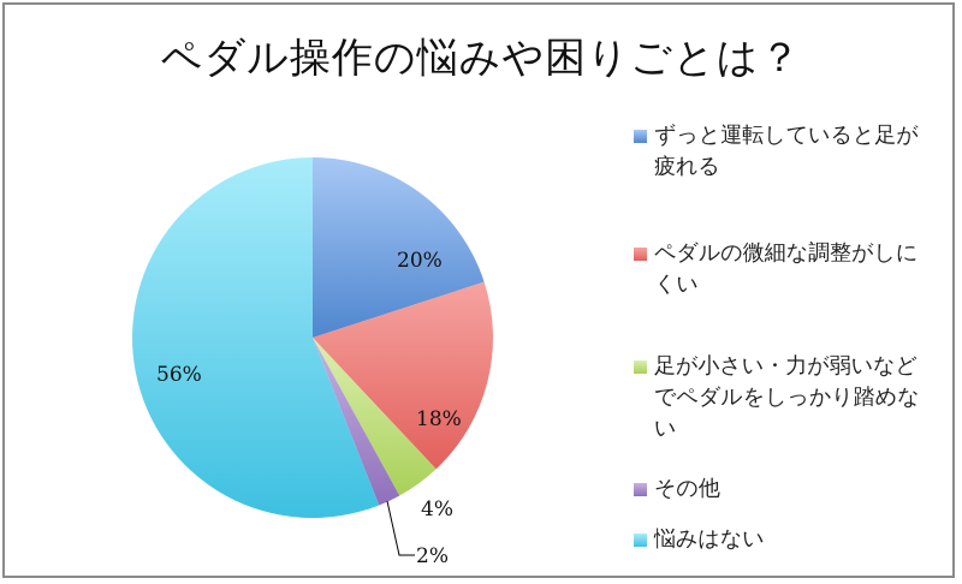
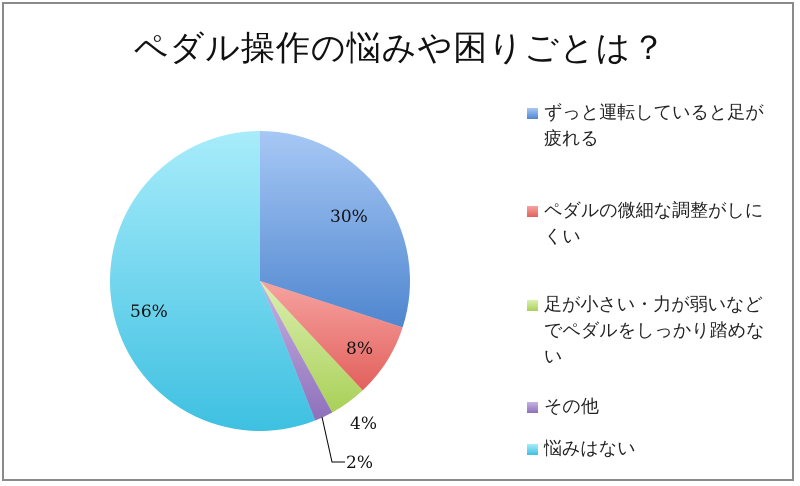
ずっと運転していると足が疲れる: 20% -> 30%
ペダルの微細な調整がしにくい: 18% -> 8%
